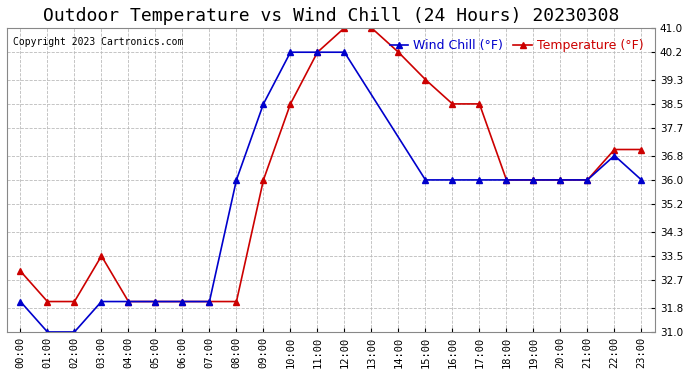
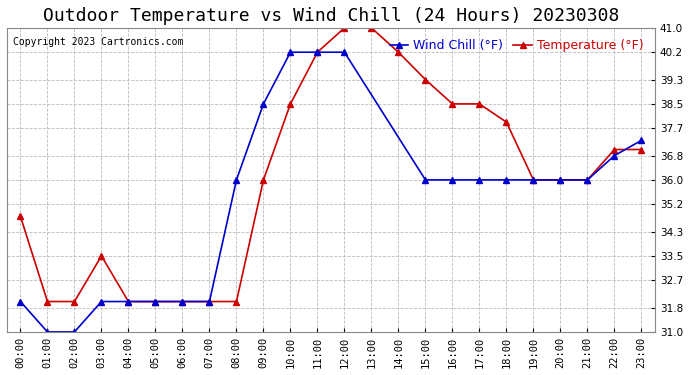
Temperature (°F)/00:00: 33.0 -> 34.8
Temperature (°F)/18:00: 36.0 -> 37.9
Wind Chill (°F)/23:00: 36.0 -> 37.3
